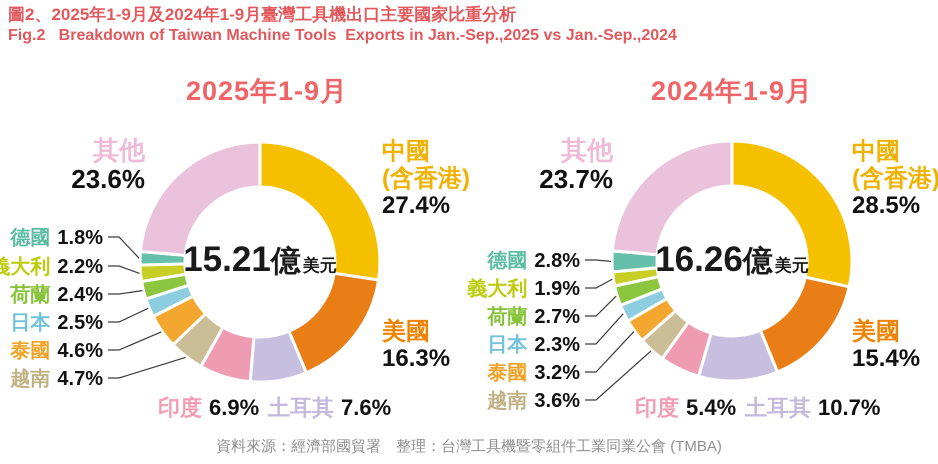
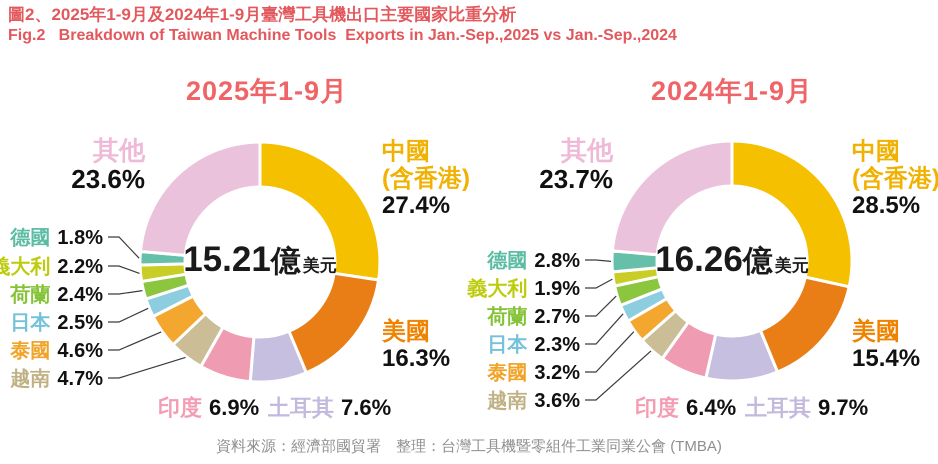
2024年1-9月/土耳其: 10.7% -> 9.7%
2024年1-9月/印度: 5.4% -> 6.4%
